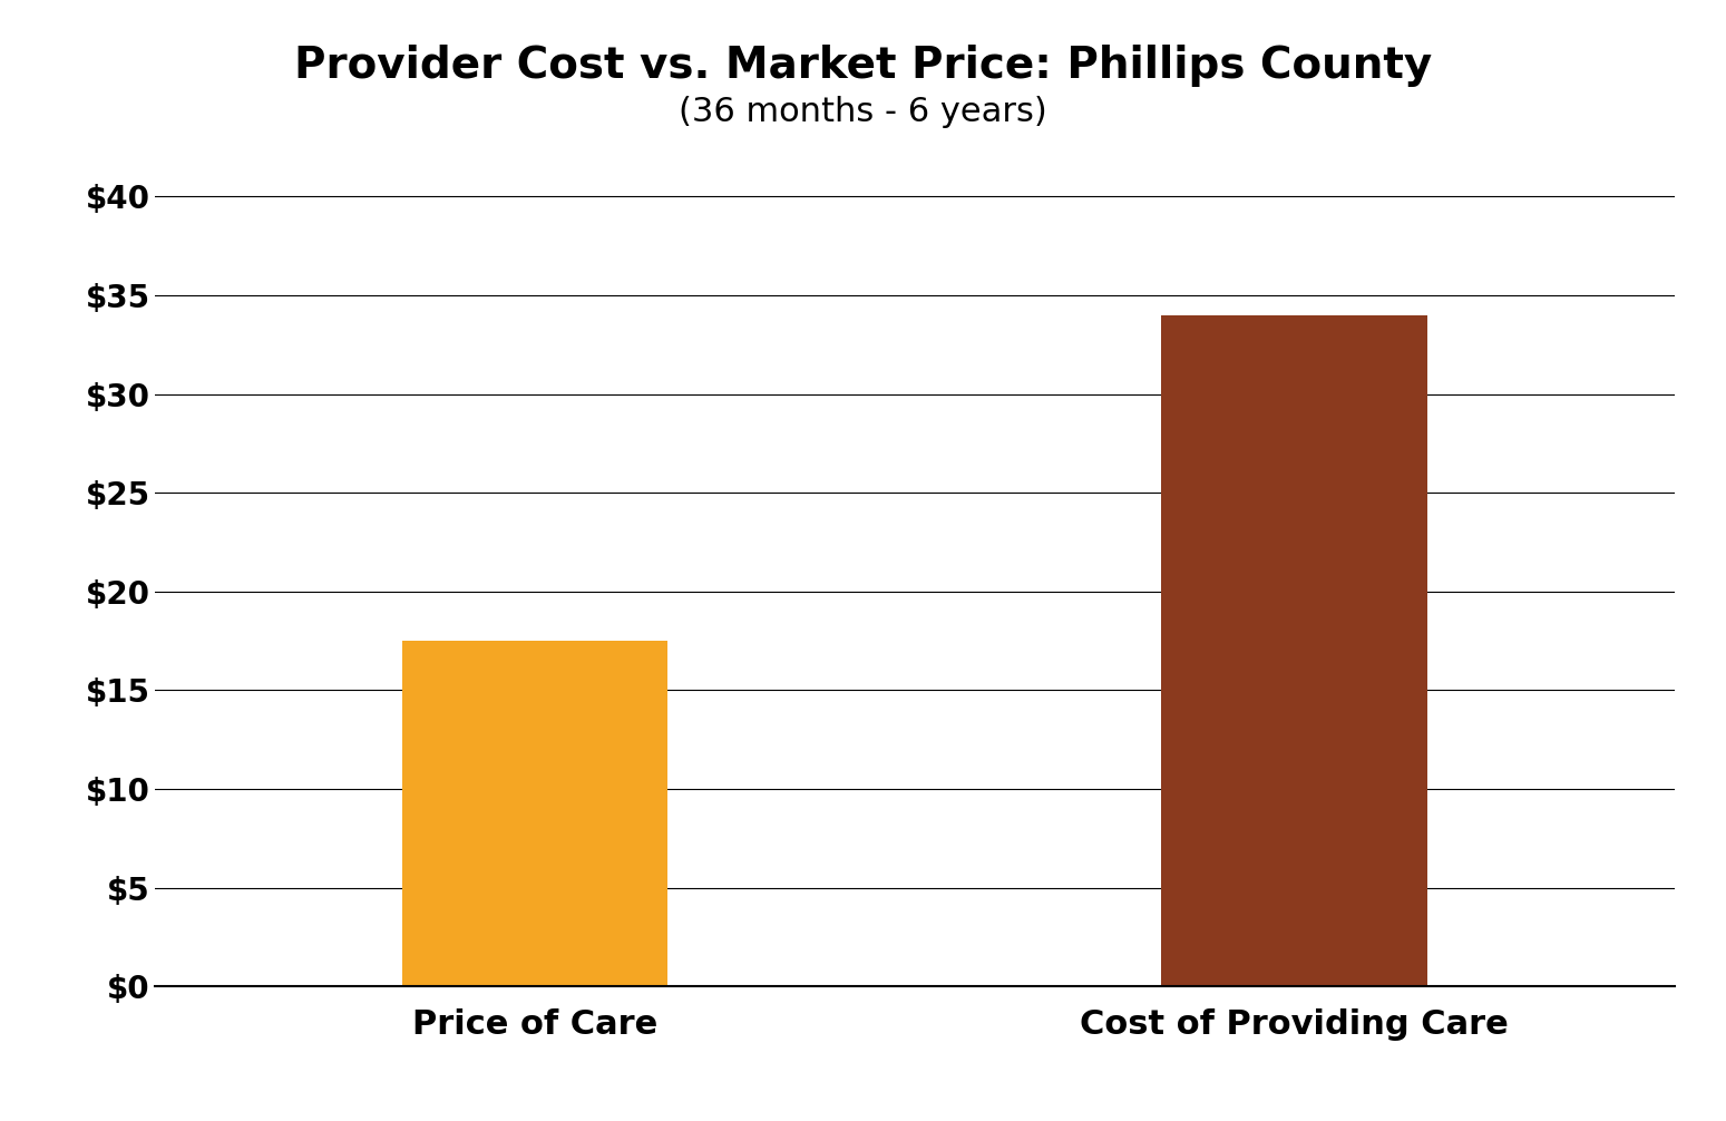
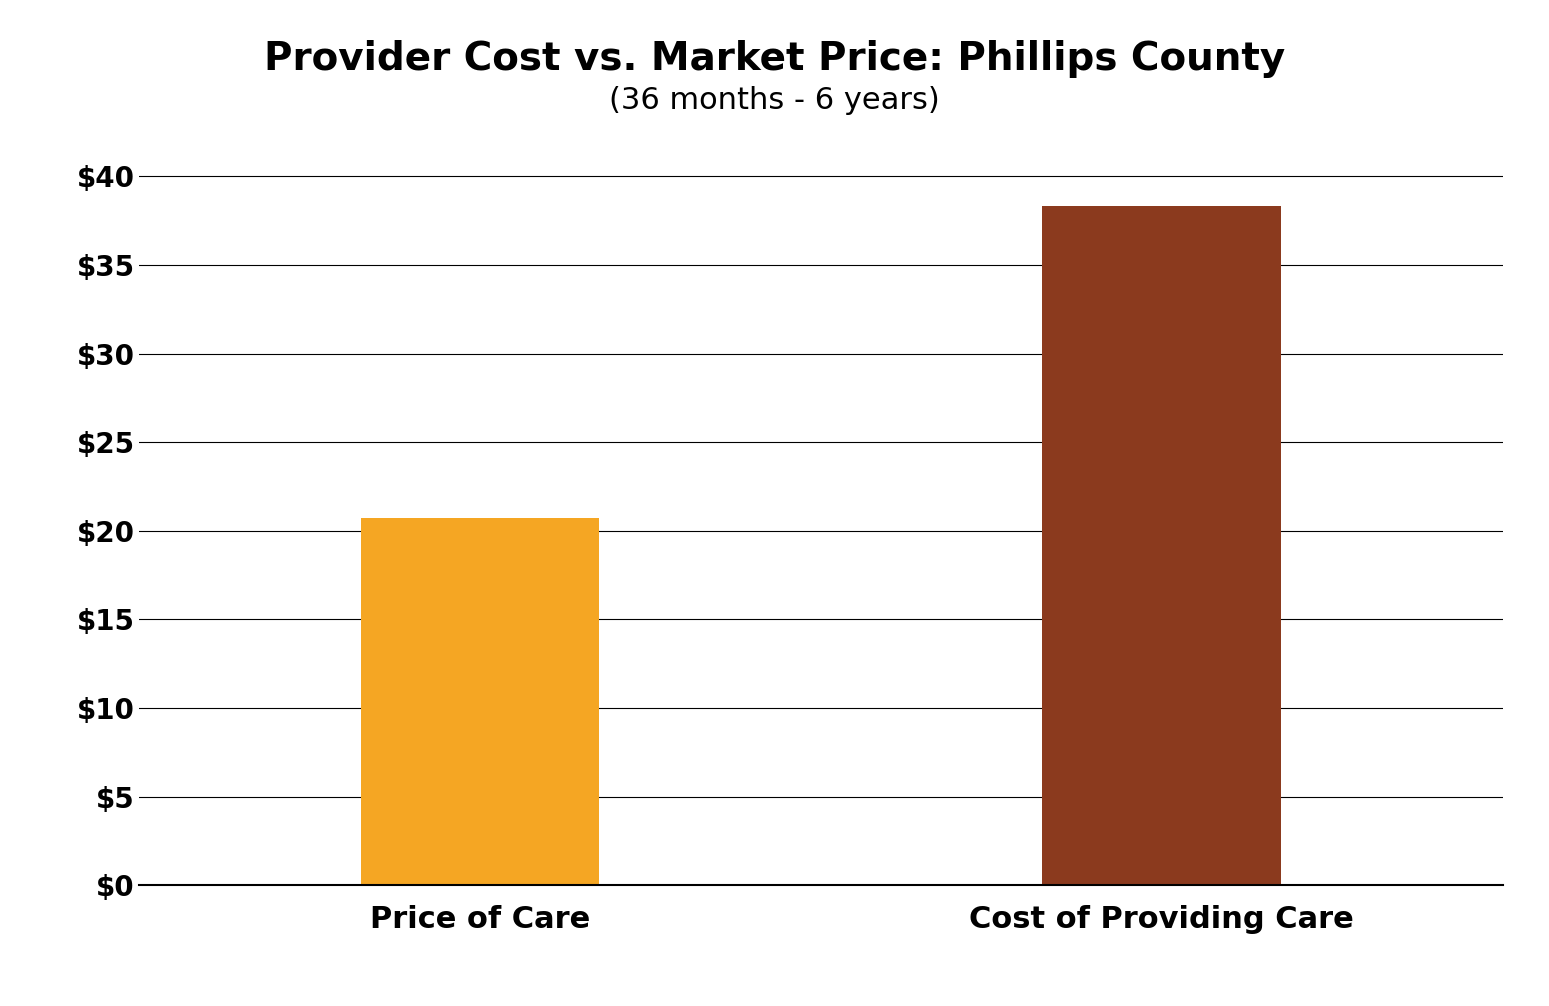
Price of Care: $17.5 -> $20.7
Cost of Providing Care: $34.0 -> $38.3
